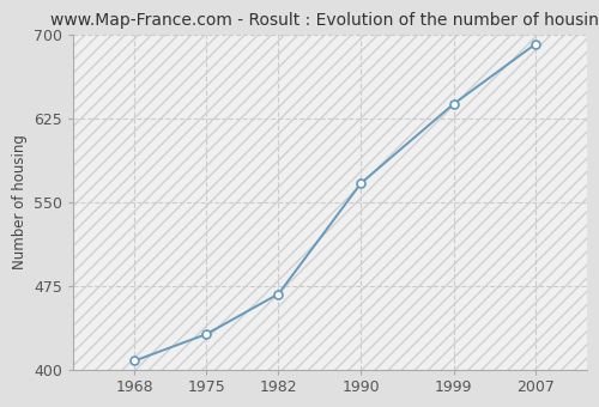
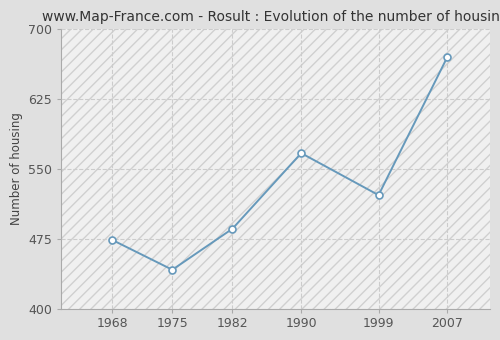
1968: 408 -> 474
1975: 432 -> 442
1982: 468 -> 486
1999: 638 -> 522
2007: 692 -> 670
